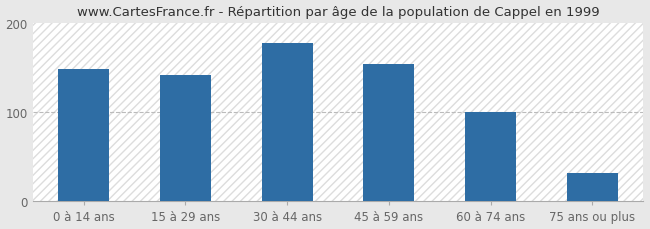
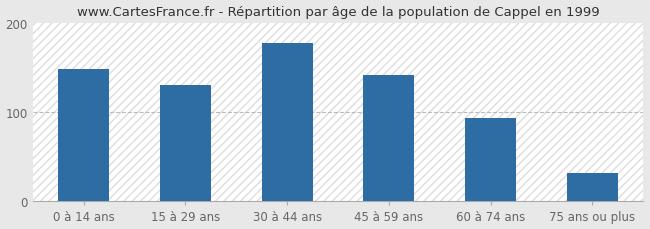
15 à 29 ans: 142 -> 130
45 à 59 ans: 154 -> 142
60 à 74 ans: 100 -> 93
